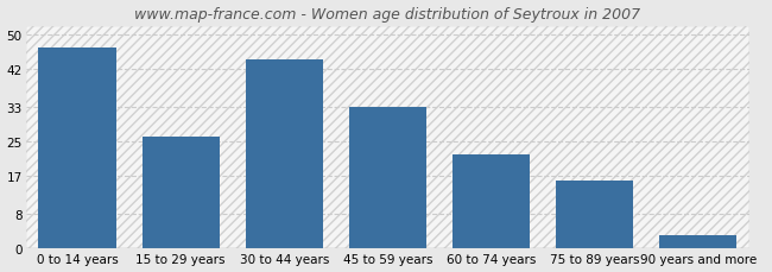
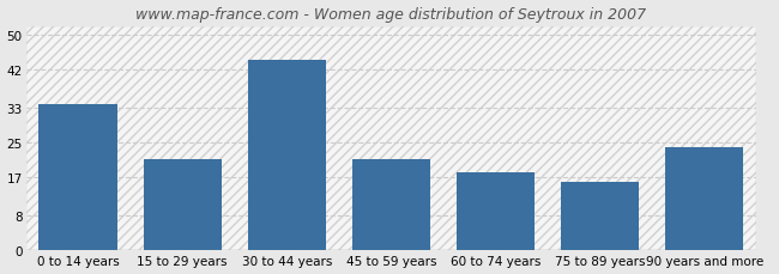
0 to 14 years: 47 -> 34
15 to 29 years: 26 -> 21
45 to 59 years: 33 -> 21
60 to 74 years: 22 -> 18
90 years and more: 3 -> 24
